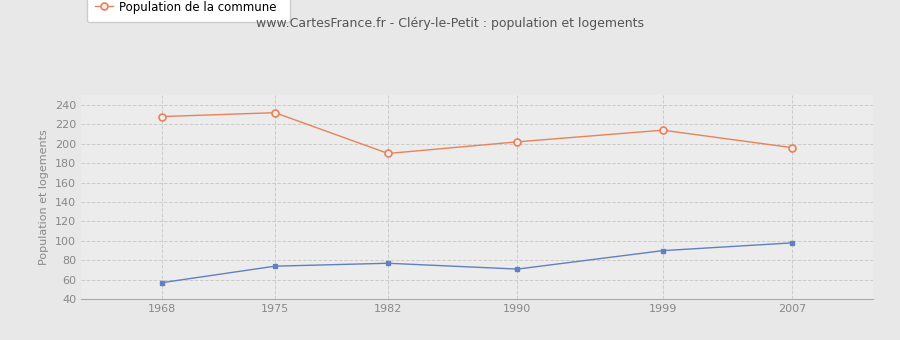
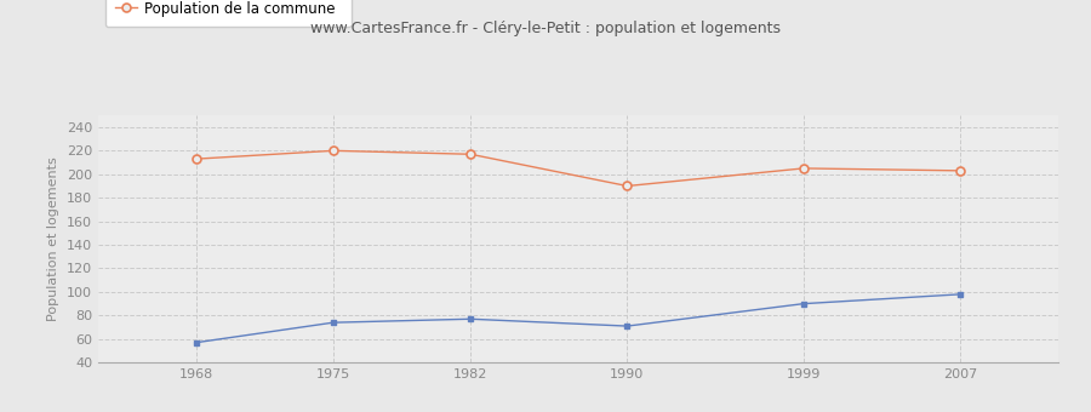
Population de la commune/1968: 228 -> 213
Population de la commune/1975: 232 -> 220
Population de la commune/1982: 190 -> 217
Population de la commune/1990: 202 -> 190
Population de la commune/1999: 214 -> 205
Population de la commune/2007: 196 -> 203
